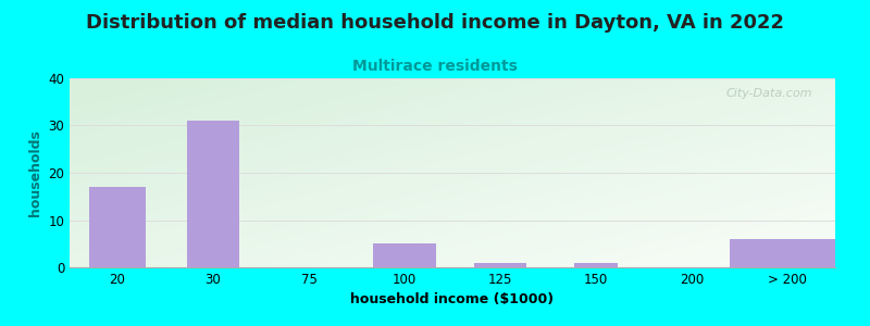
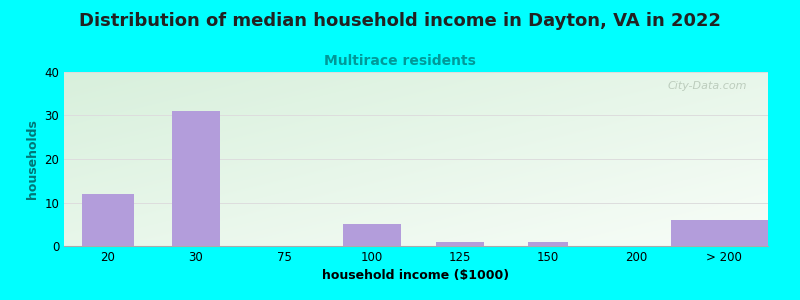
20: 17 -> 12
